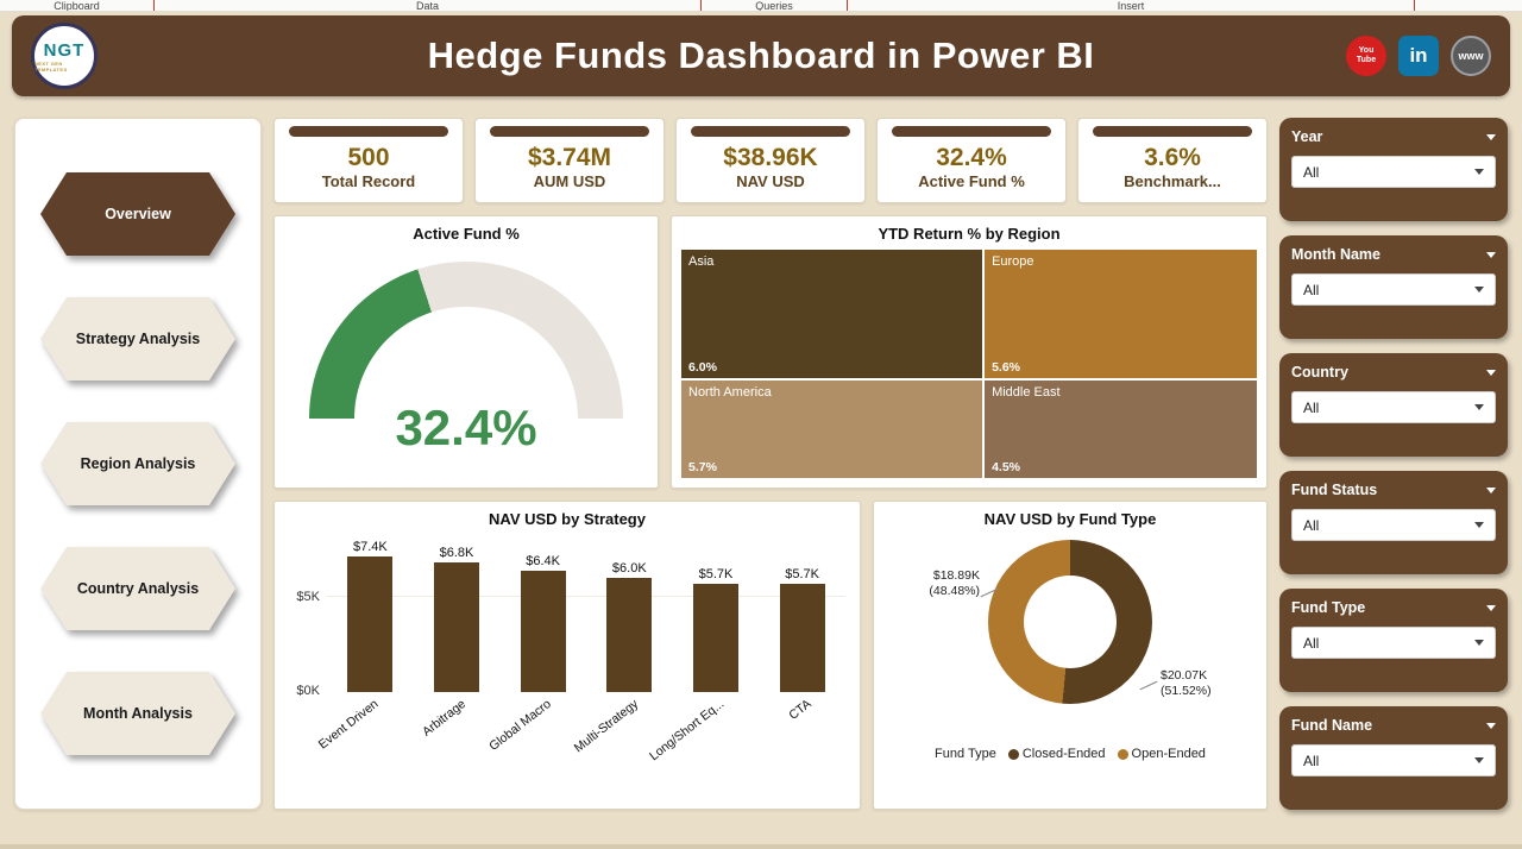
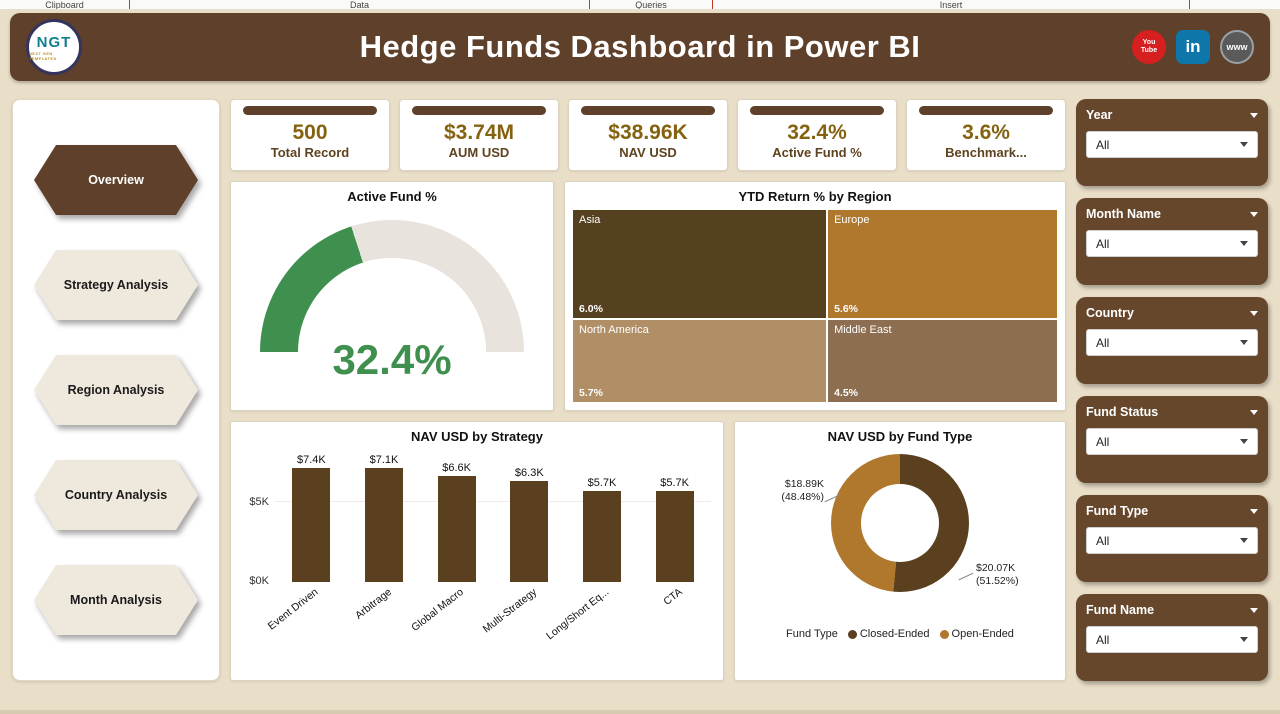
NAV USD by Strategy/Arbitrage: $6.8K -> $7.1K
NAV USD by Strategy/Global Macro: $6.4K -> $6.6K
NAV USD by Strategy/Multi-Strategy: $6.0K -> $6.3K
